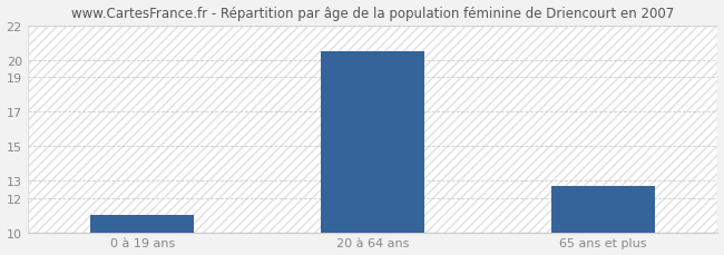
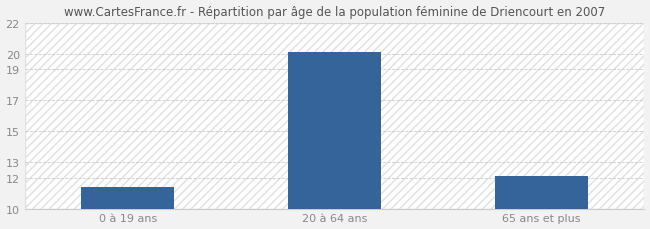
0 à 19 ans: 11.0 -> 11.4
20 à 64 ans: 20.5 -> 20.1
65 ans et plus: 12.7 -> 12.1
